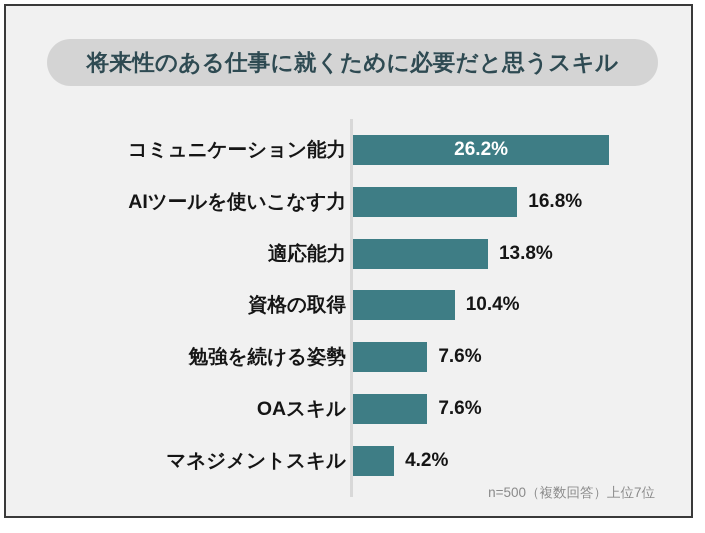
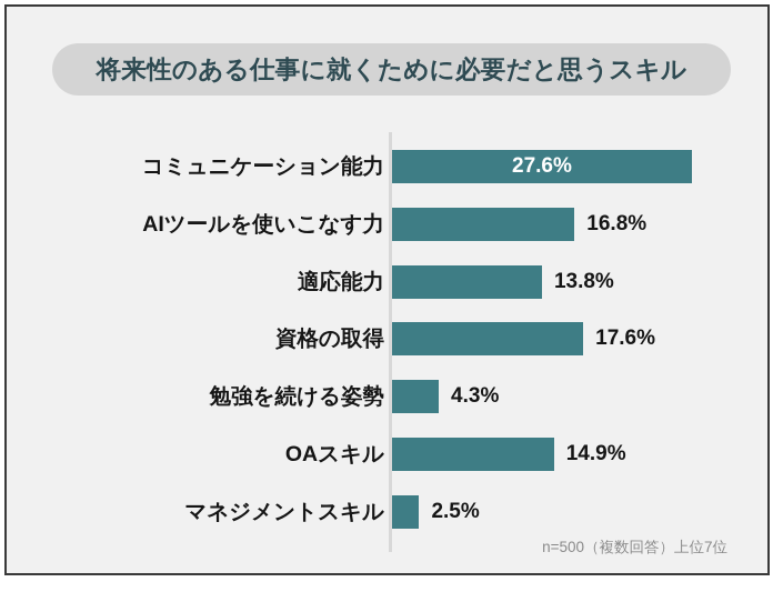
コミュニケーション能力: 26.2% -> 27.6%
資格の取得: 10.4% -> 17.6%
勉強を続ける姿勢: 7.6% -> 4.3%
OAスキル: 7.6% -> 14.9%
マネジメントスキル: 4.2% -> 2.5%
